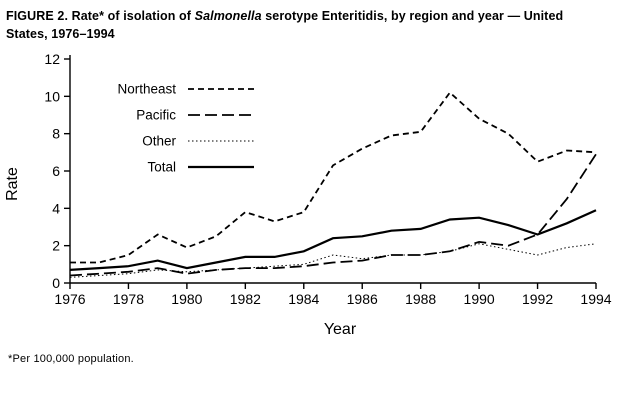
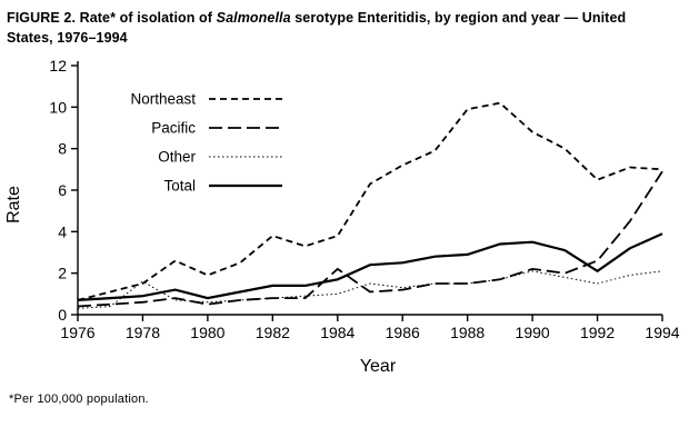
Northeast/1976: 1.1 -> 0.7
Other/1978: 0.5 -> 1.6
Pacific/1984: 0.9 -> 2.2
Northeast/1988: 8.1 -> 9.9
Total/1992: 2.6 -> 2.1
